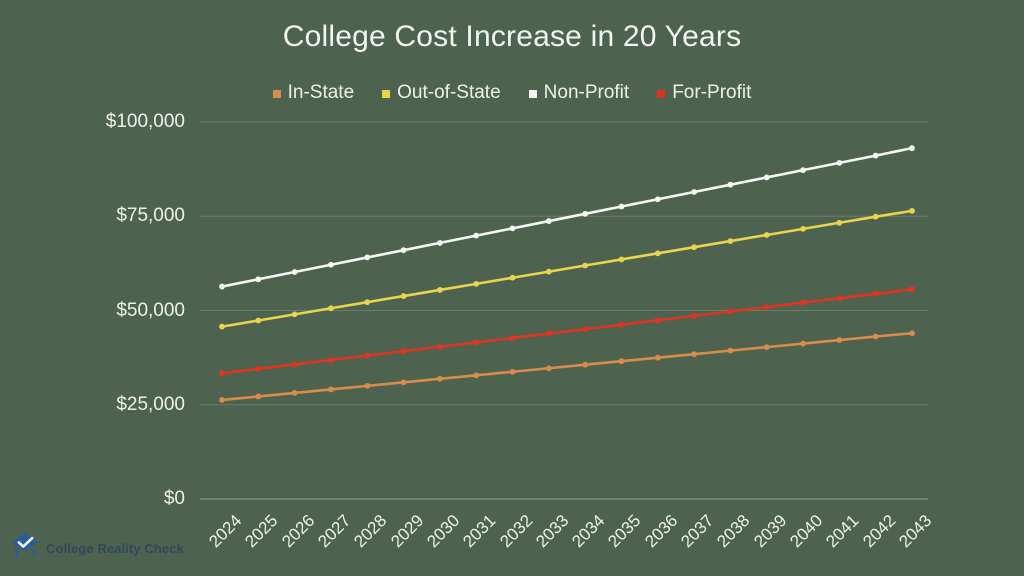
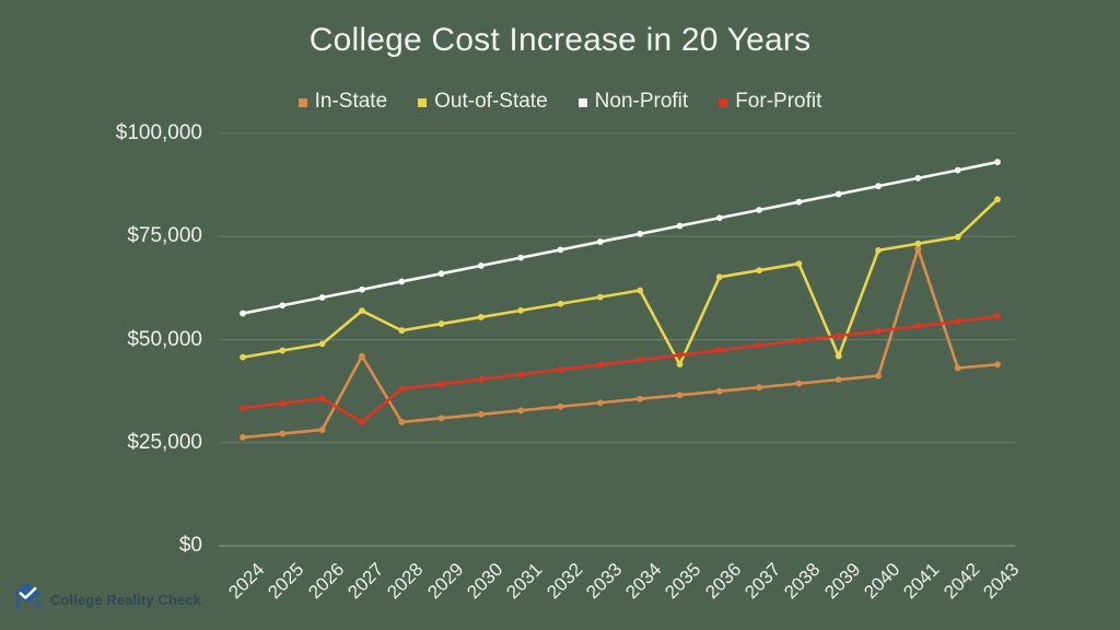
In-State/2027: $29000 -> $46000
Out-of-State/2027: $51000 -> $57000
For-Profit/2027: $37000 -> $30000
Out-of-State/2035: $64000 -> $44000
Out-of-State/2039: $70000 -> $46000
In-State/2041: $42000 -> $72000
Out-of-State/2043: $76000 -> $84000
